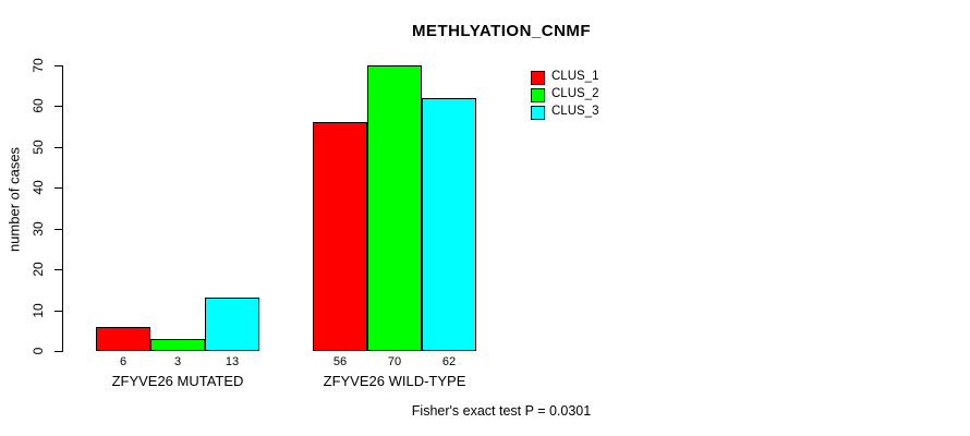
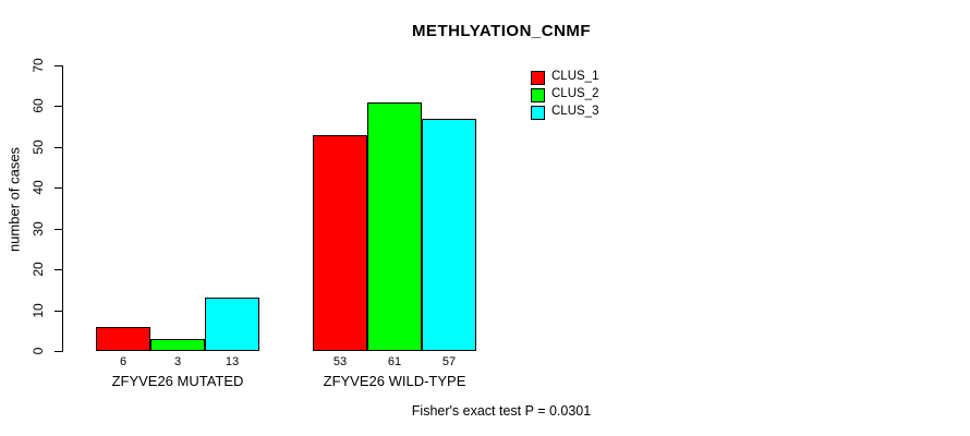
CLUS_1/ZFYVE26 WILD-TYPE: 56 -> 53
CLUS_2/ZFYVE26 WILD-TYPE: 70 -> 61
CLUS_3/ZFYVE26 WILD-TYPE: 62 -> 57
